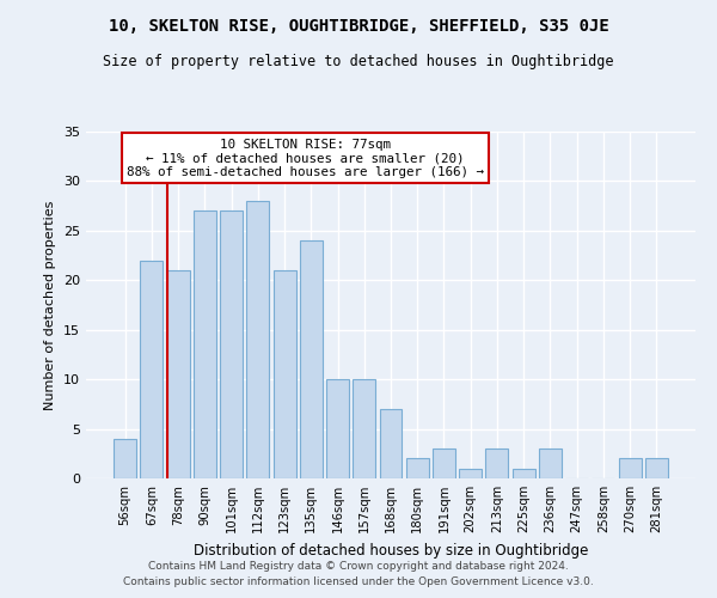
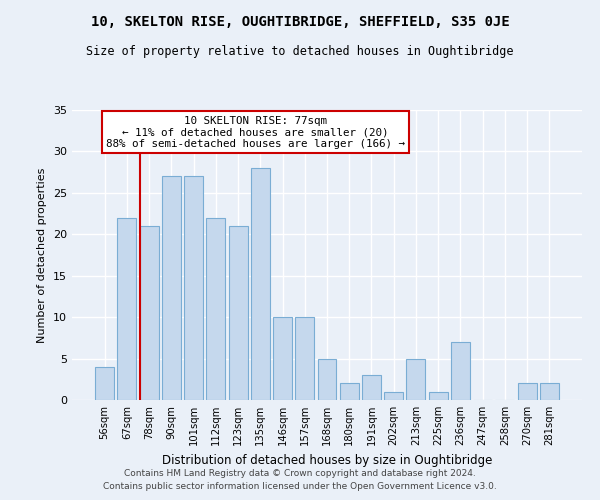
112sqm: 28 -> 22
135sqm: 24 -> 28
168sqm: 7 -> 5
213sqm: 3 -> 5
236sqm: 3 -> 7
